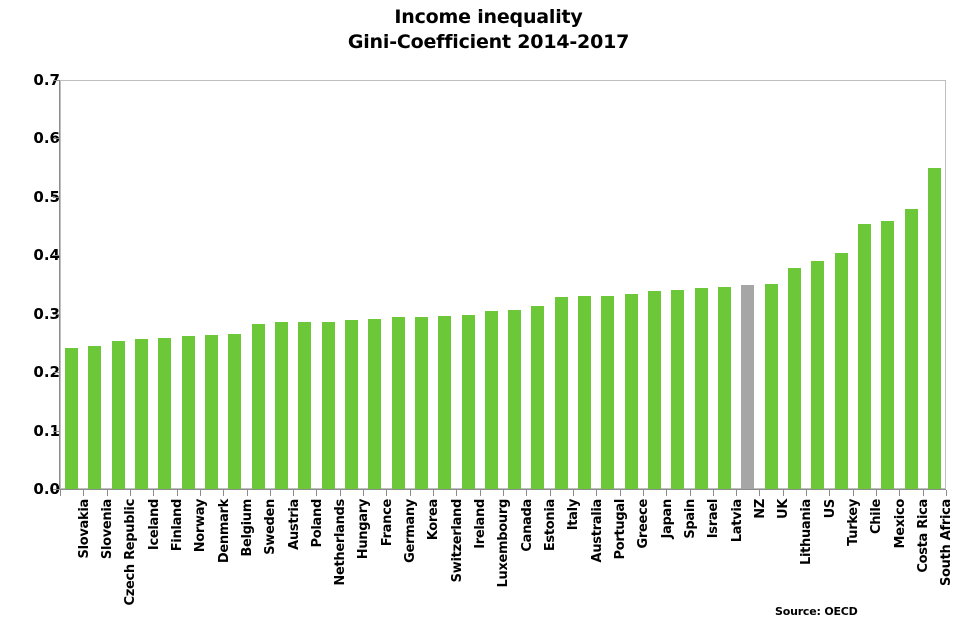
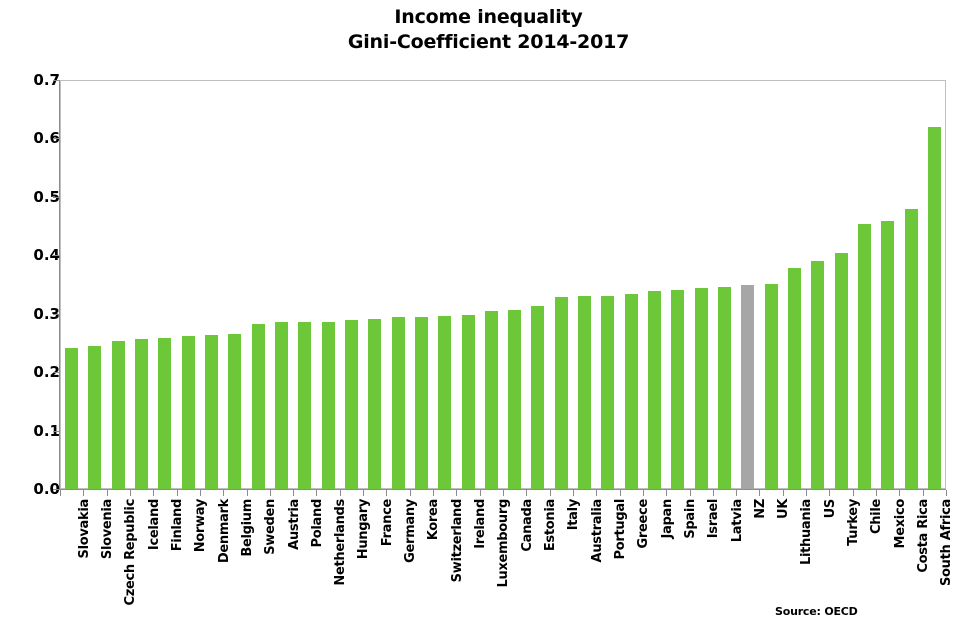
South Africa: 0.55 -> 0.62
